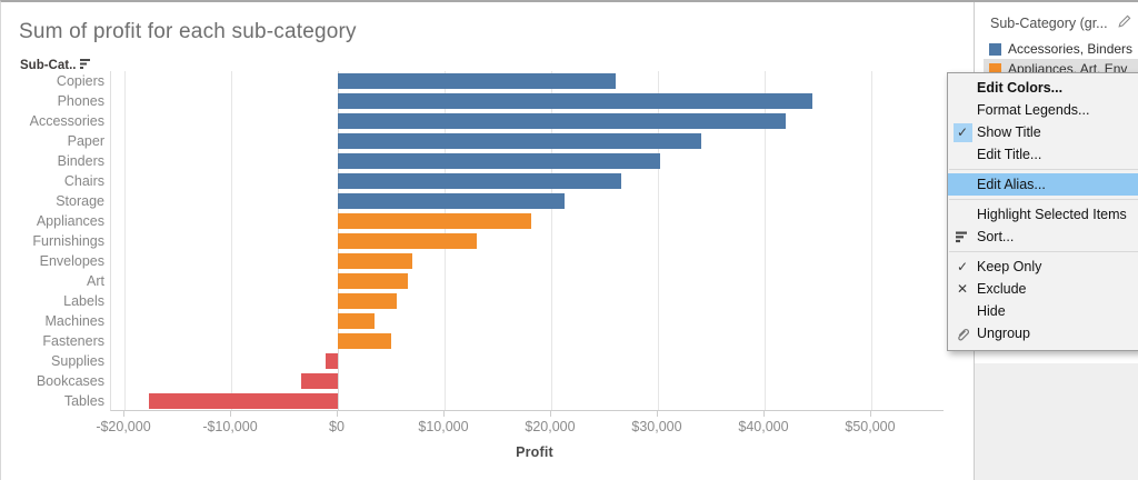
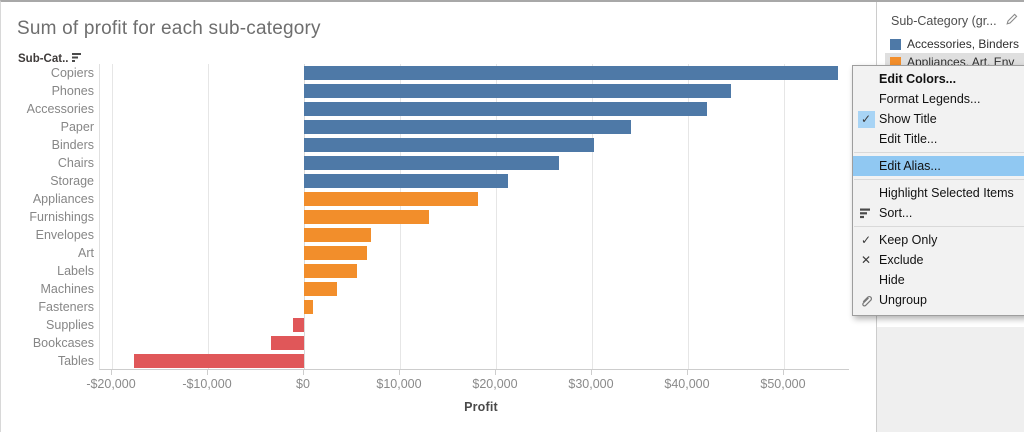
Copiers: $26000 -> $56000
Fasteners: $5000 -> $1000
